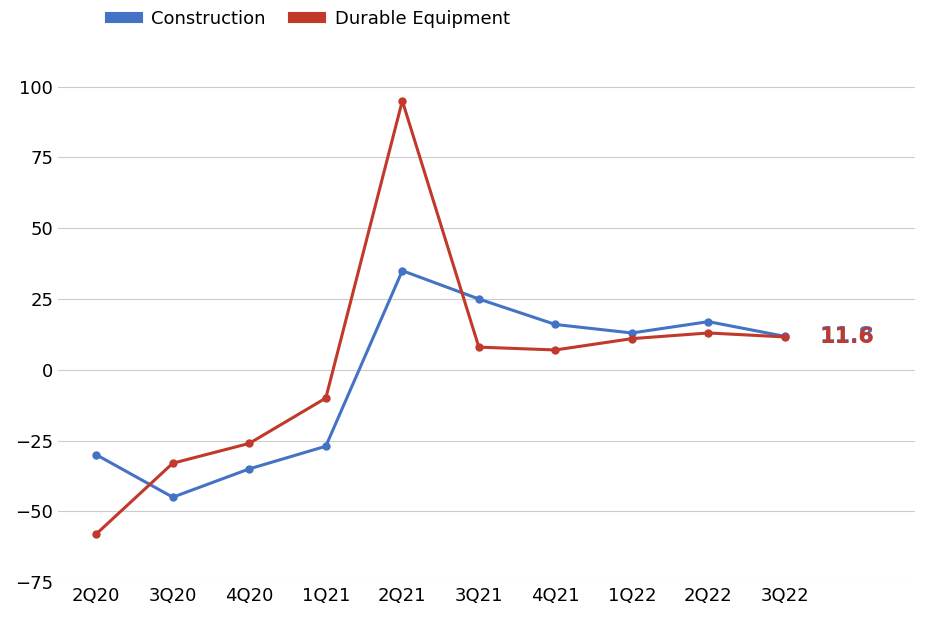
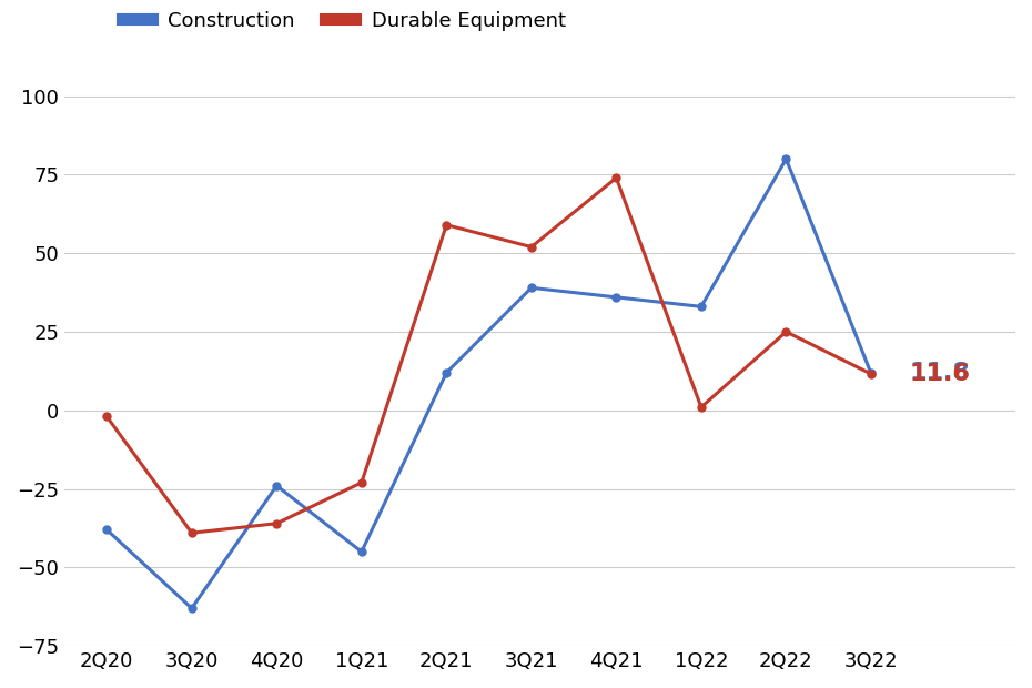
Construction/2Q20: -30.0 -> -38.0
Durable Equipment/2Q20: -58.0 -> -2.0
Construction/3Q20: -45.0 -> -63.0
Durable Equipment/3Q20: -33.0 -> -39.0
Construction/4Q20: -35.0 -> -24.0
Durable Equipment/4Q20: -26.0 -> -36.0
Construction/1Q21: -27.0 -> -45.0
Durable Equipment/1Q21: -10.0 -> -23.0
Construction/2Q21: 35.0 -> 12.0
Durable Equipment/2Q21: 95.0 -> 59.0
Construction/3Q21: 25.0 -> 39.0
Durable Equipment/3Q21: 8.0 -> 52.0
Construction/4Q21: 16.0 -> 36.0
Durable Equipment/4Q21: 7.0 -> 74.0
Construction/1Q22: 13.0 -> 33.0
Durable Equipment/1Q22: 11.0 -> 1.0
Construction/2Q22: 17.0 -> 80.0
Durable Equipment/2Q22: 13.0 -> 25.0
